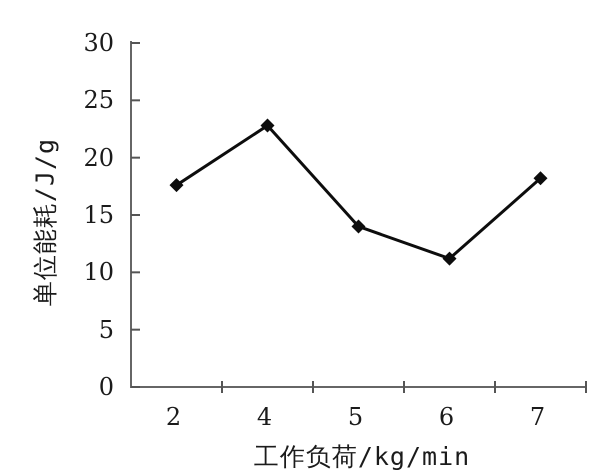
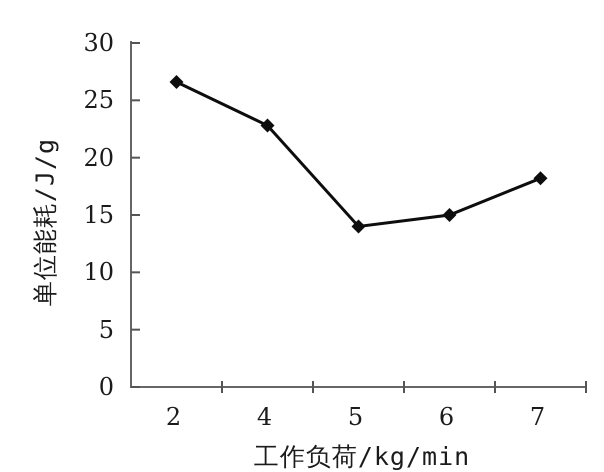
2: 17.6 -> 26.6
6: 11.2 -> 15.0
